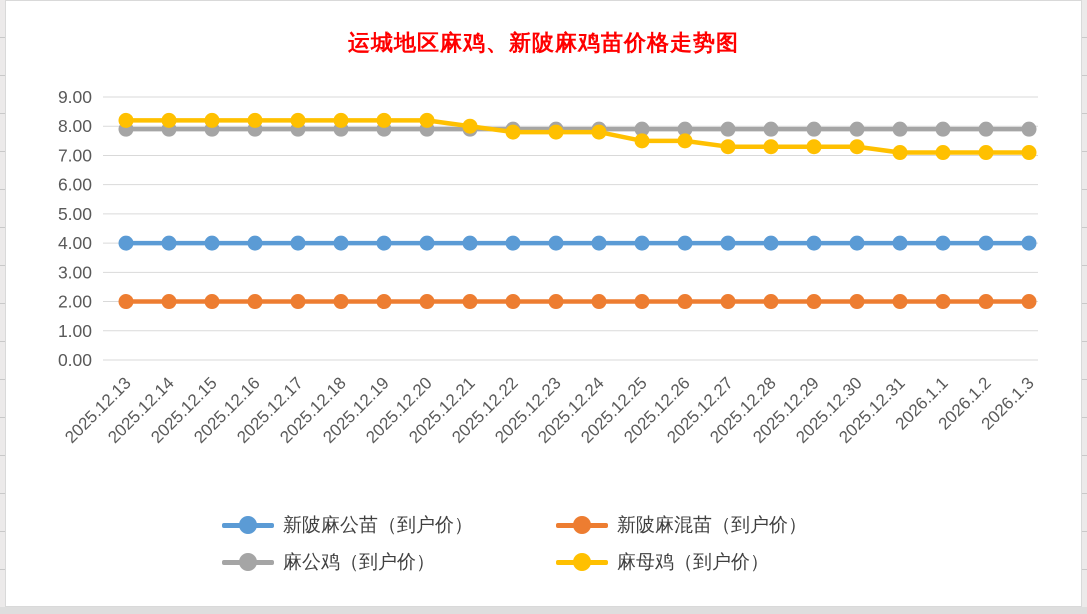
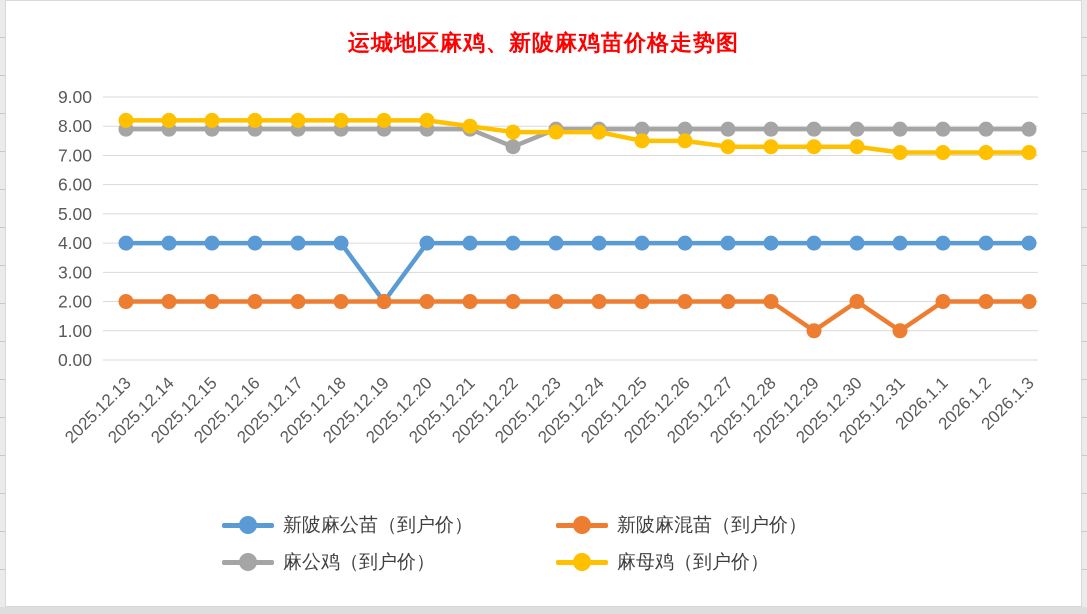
新陂麻公苗（到户价）/2025.12.19: 4 -> 2
麻公鸡（到户价）/2025.12.22: 7.9 -> 7.3
新陂麻混苗（到户价）/2025.12.29: 2 -> 1
新陂麻混苗（到户价）/2025.12.31: 2 -> 1
